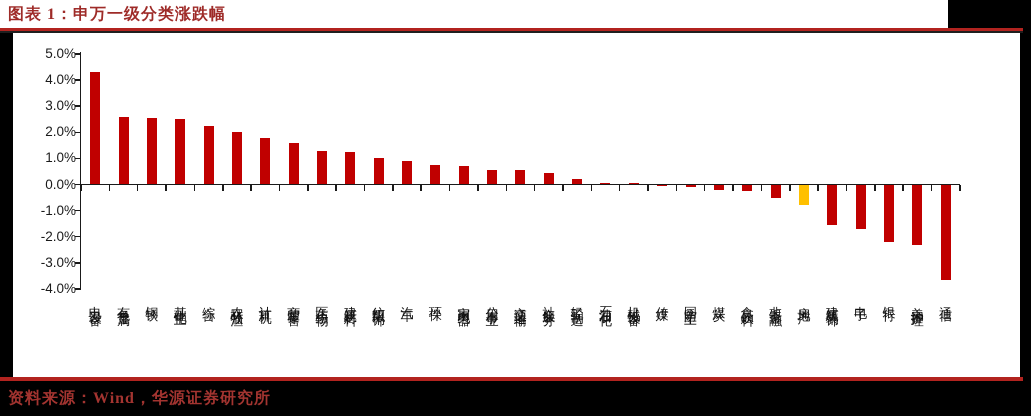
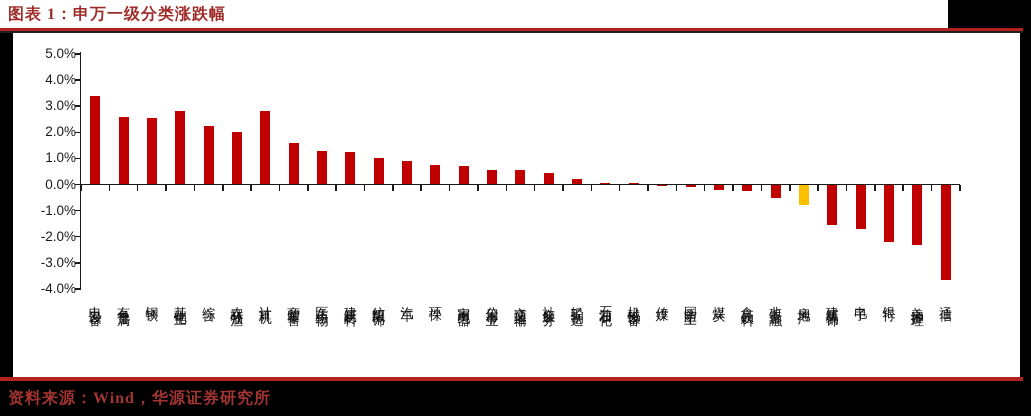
电力设备: 4.3% -> 3.4%
基础化工: 2.5% -> 2.8%
计算机: 1.8% -> 2.8%
